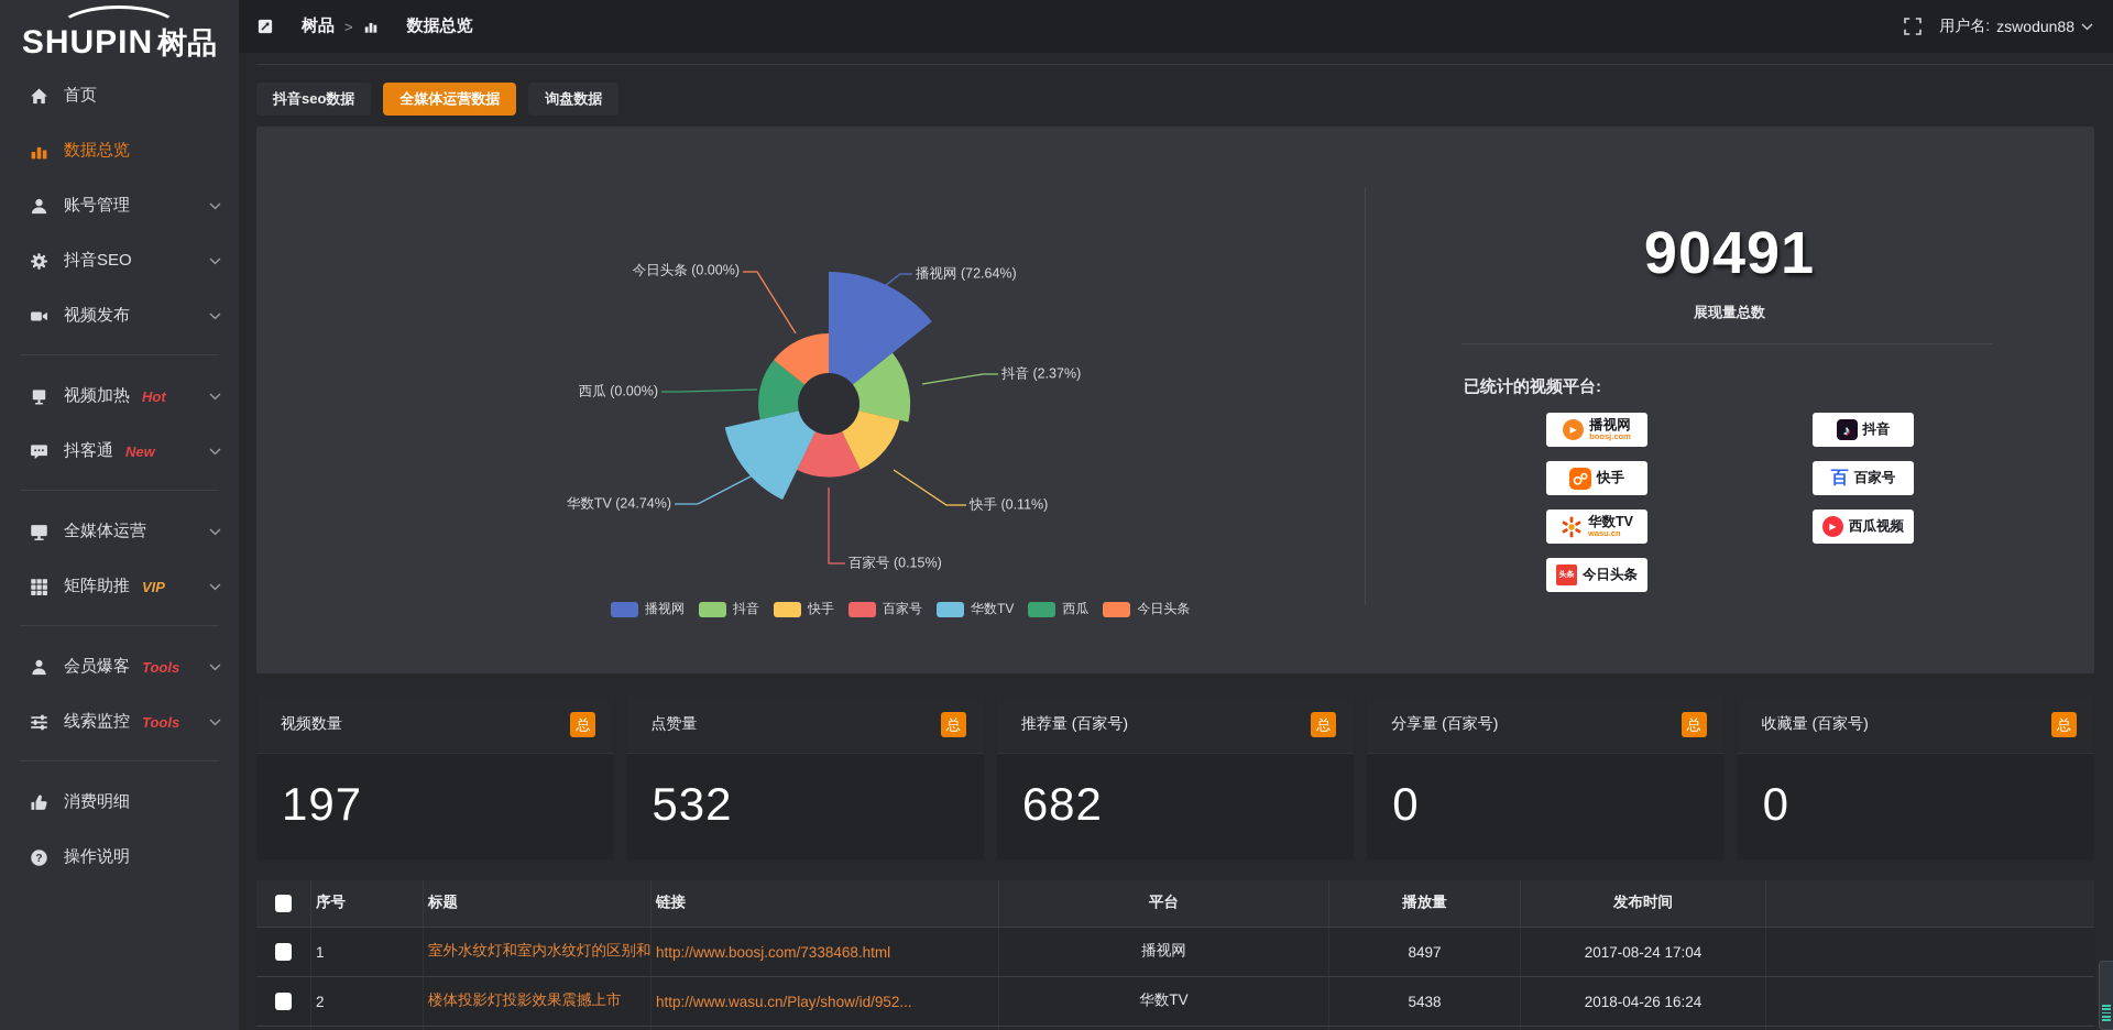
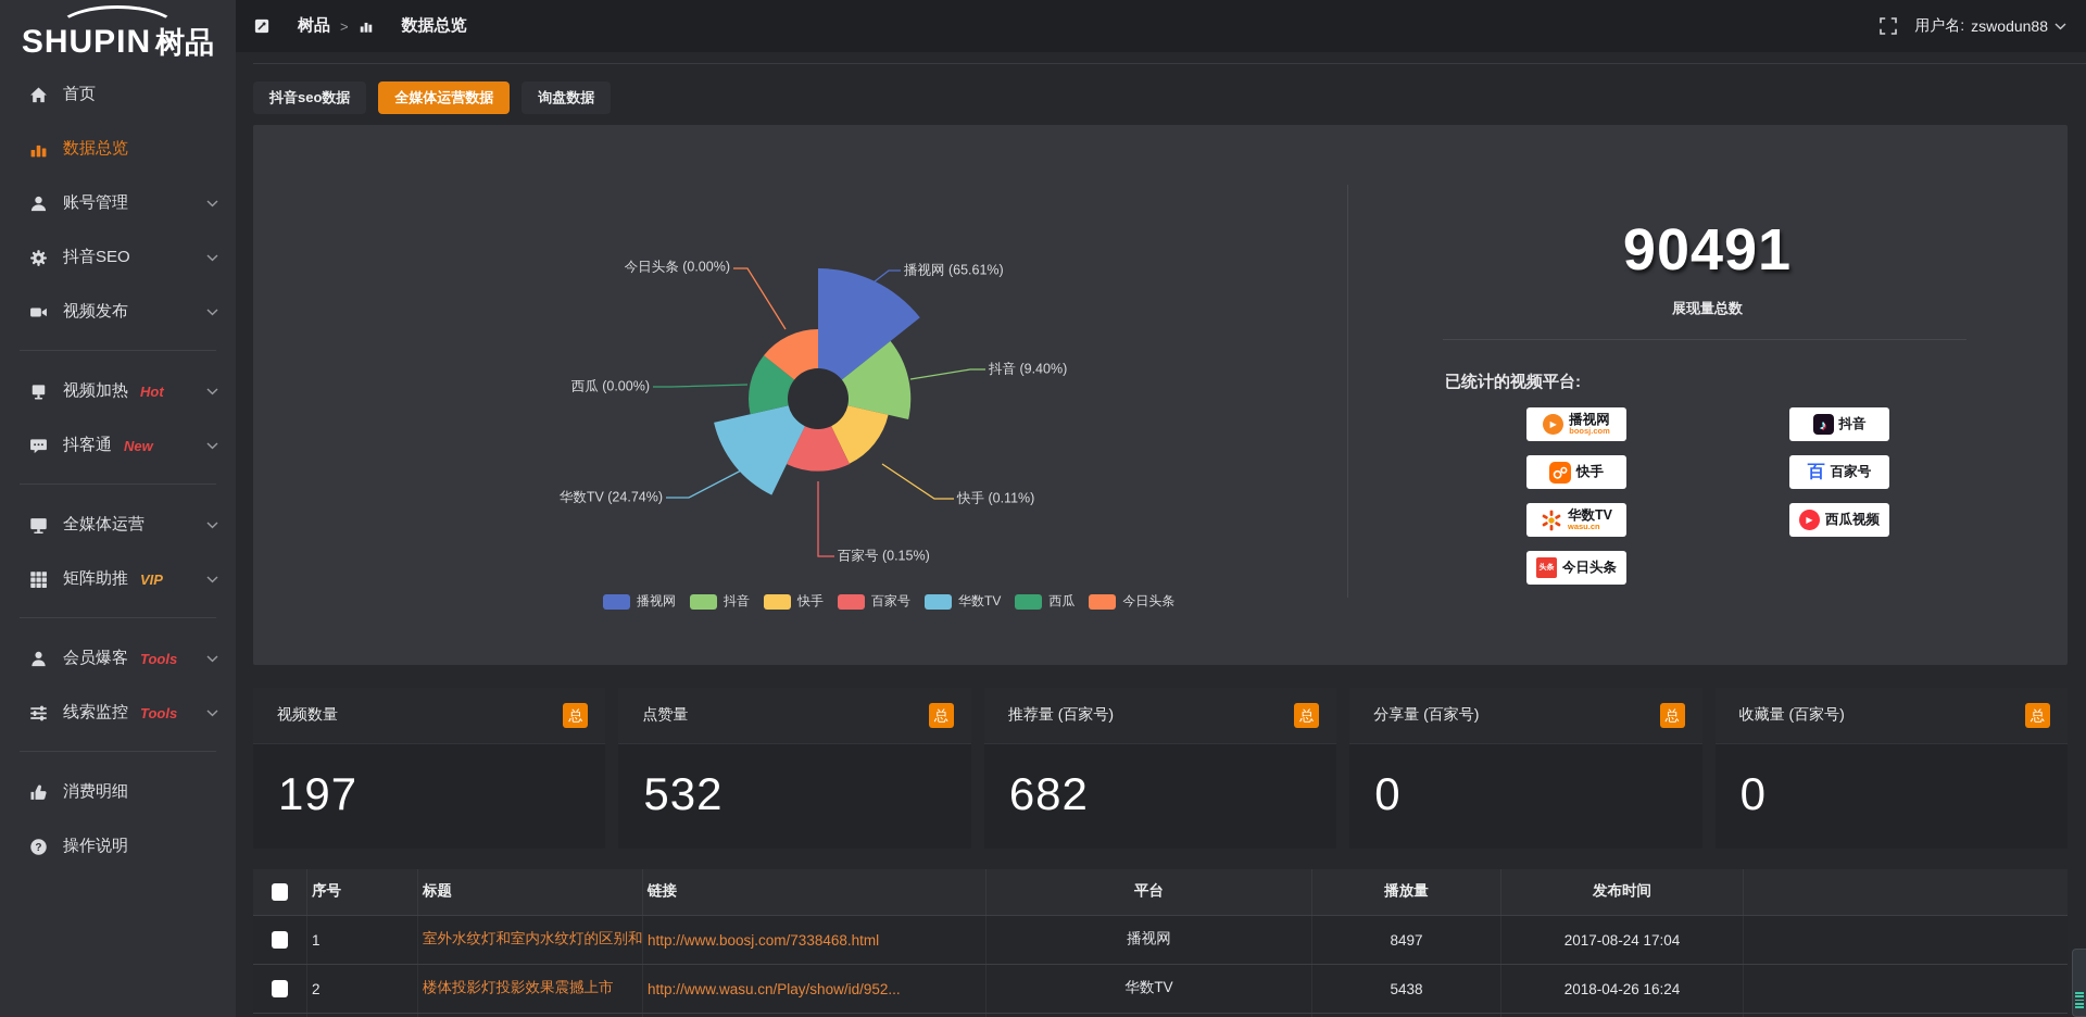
播视网: 72.64% -> 65.61%
抖音: 2.37% -> 9.40%
